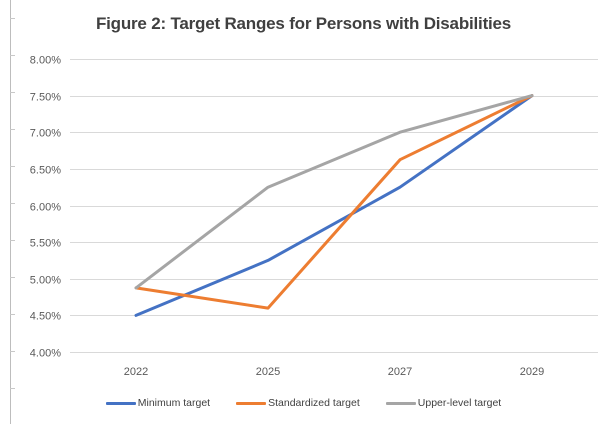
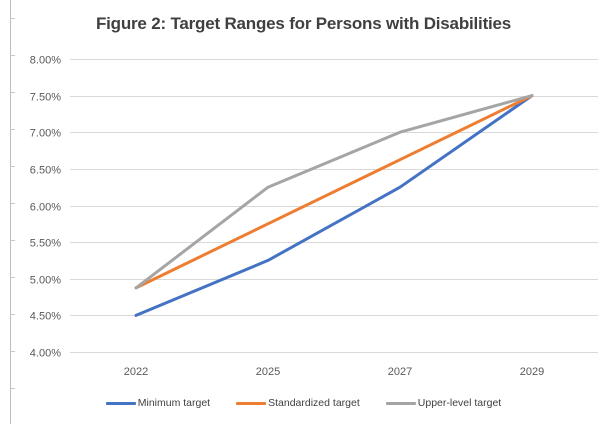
Standardized target/2025: 4.6% -> 5.8%
